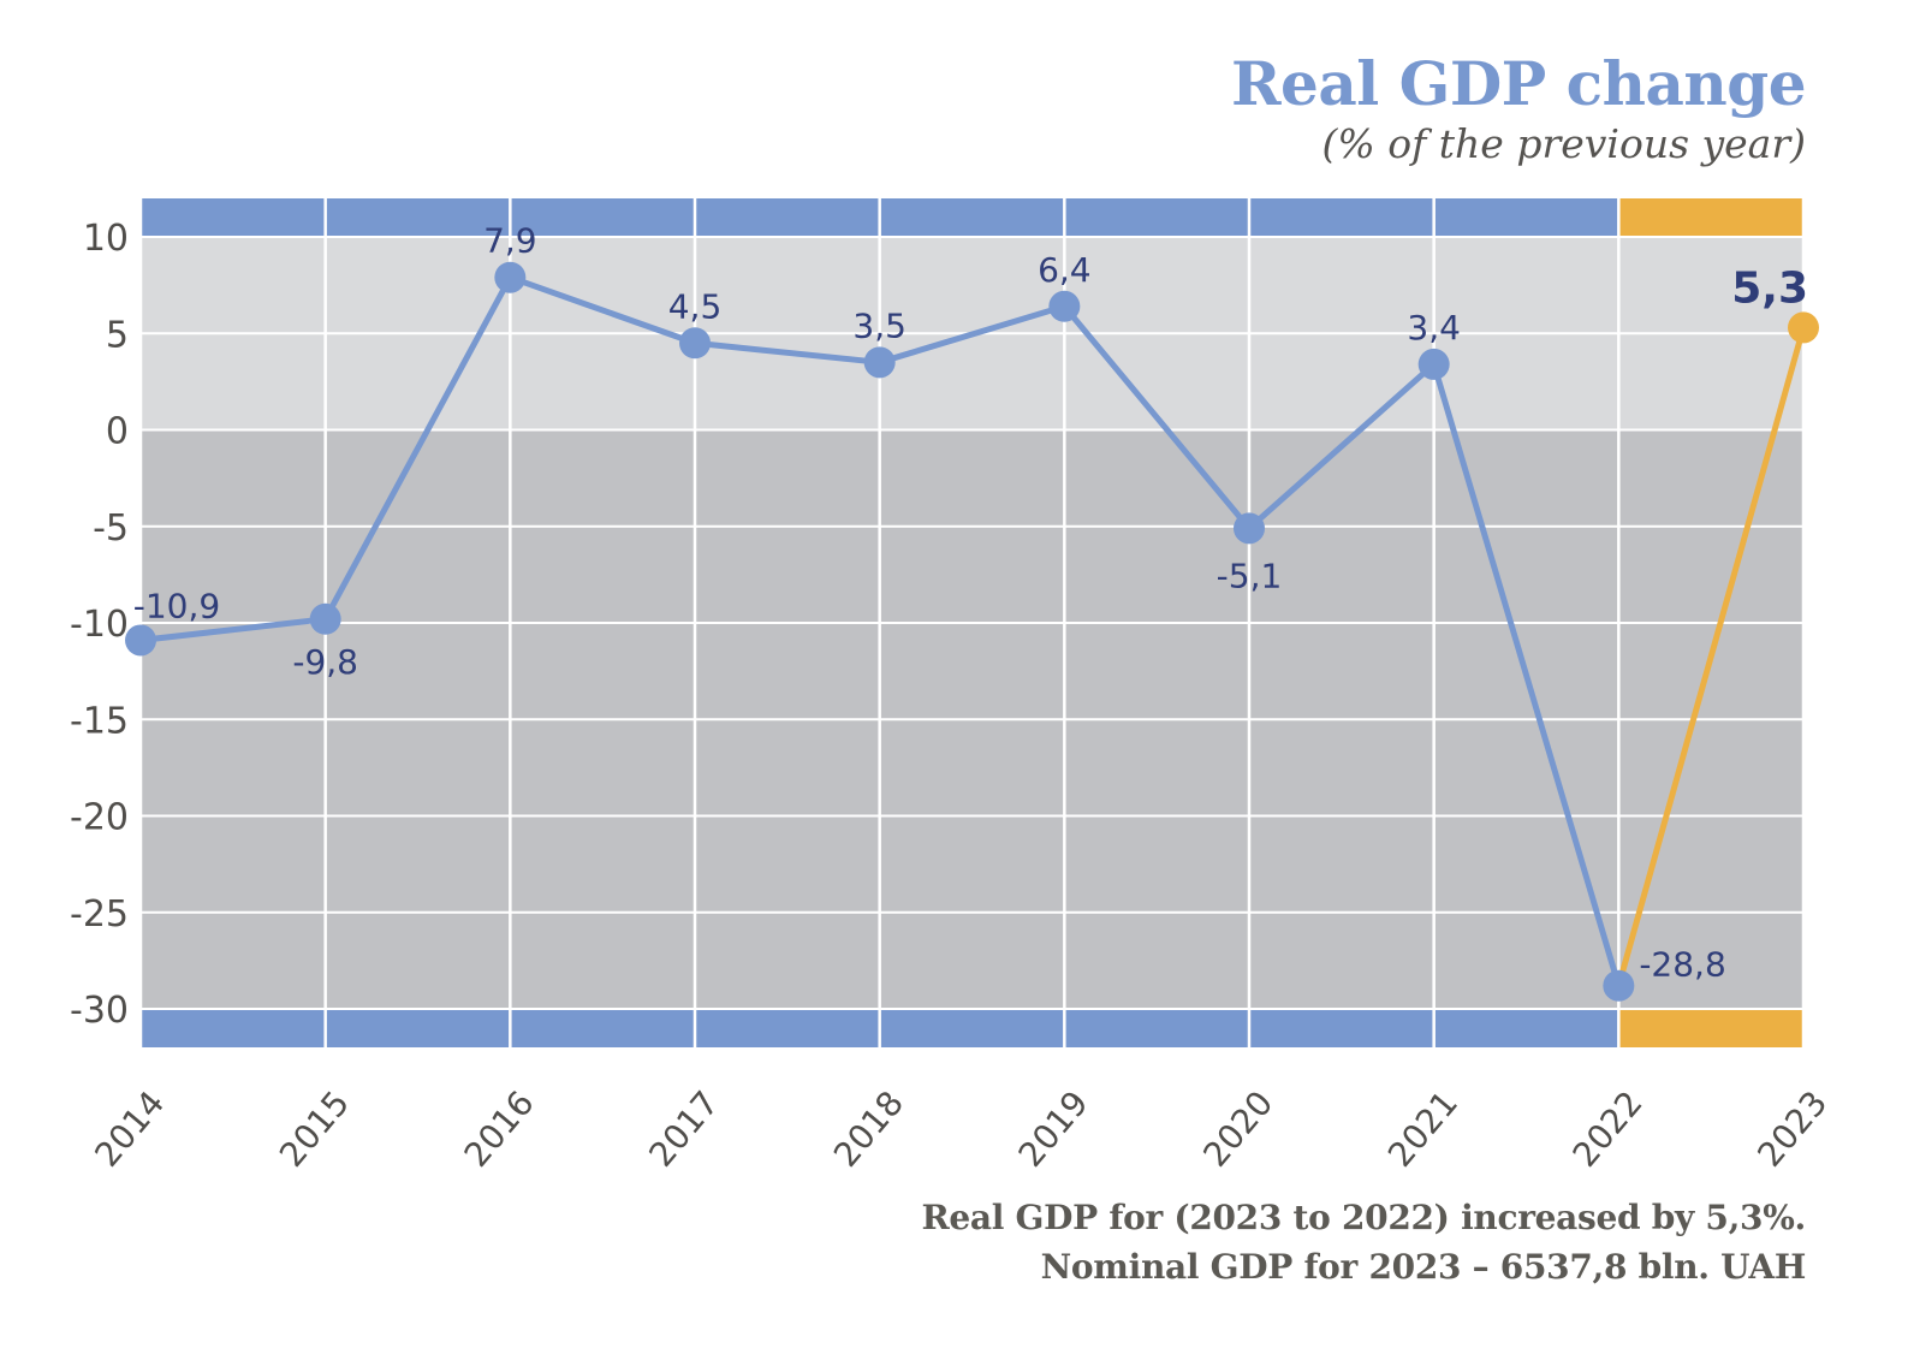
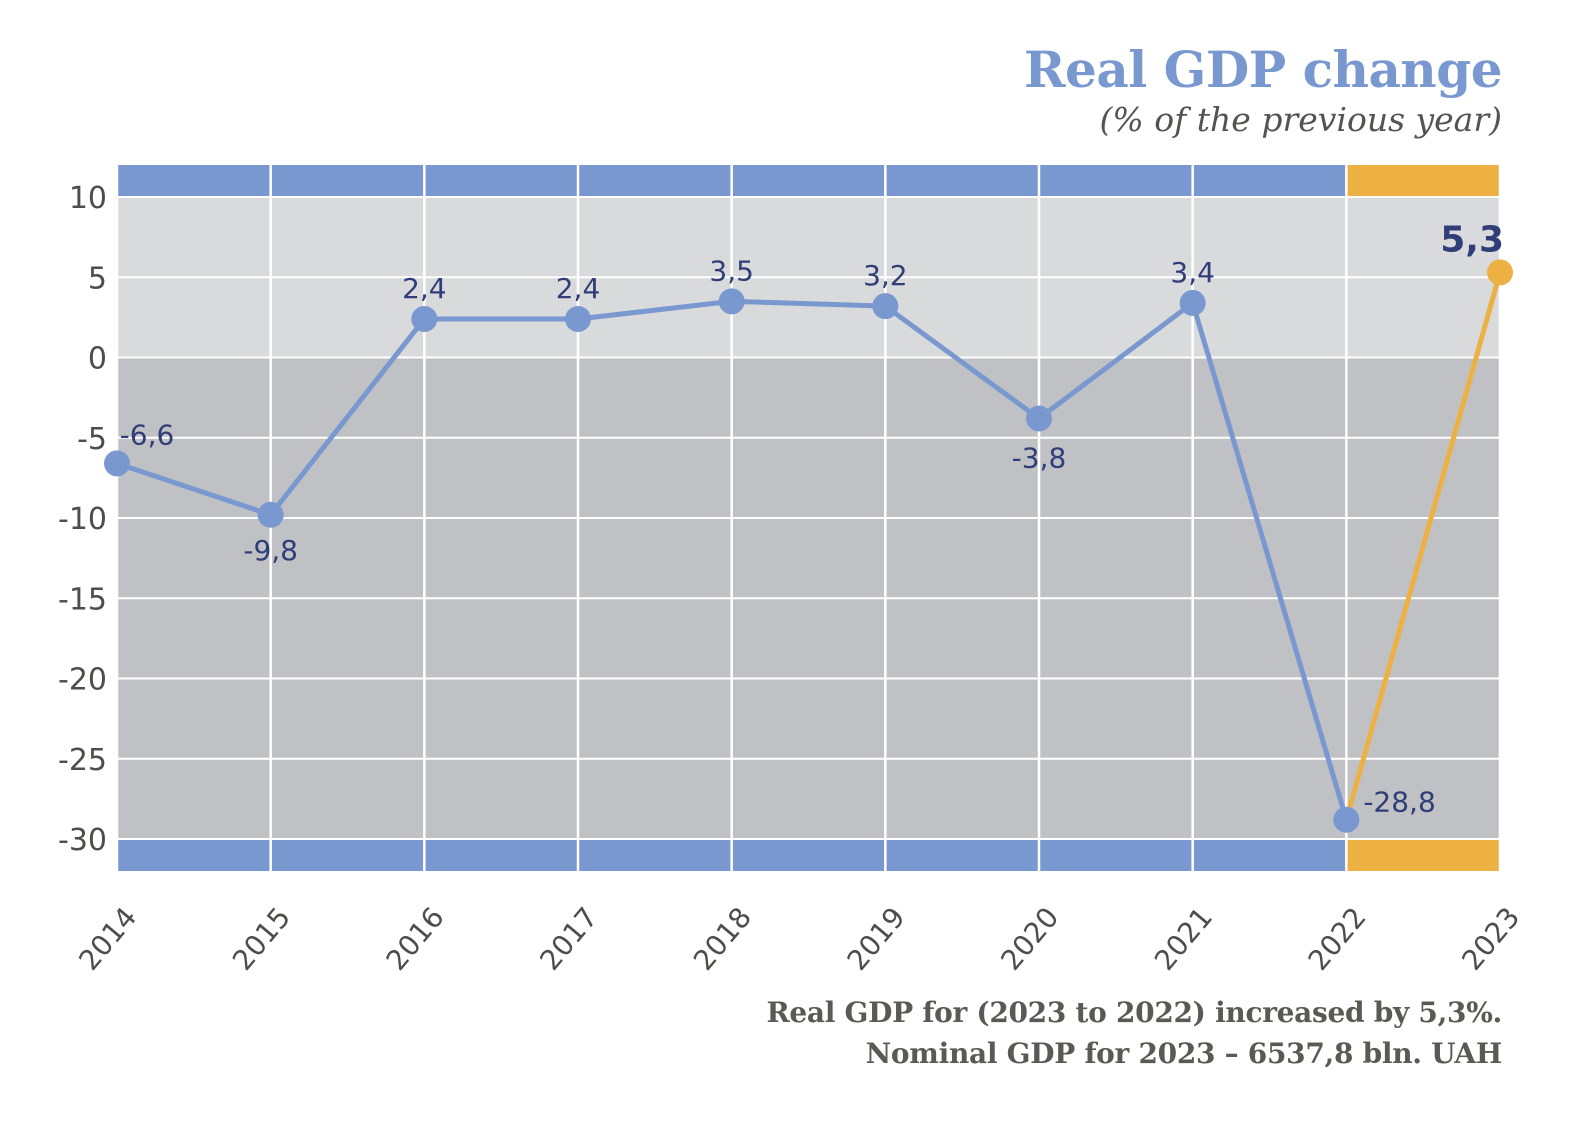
2014: -10,9 -> -6,6
2016: 7,9 -> 2,4
2017: 4,5 -> 2,4
2019: 6,4 -> 3,2
2020: -5,1 -> -3,8
